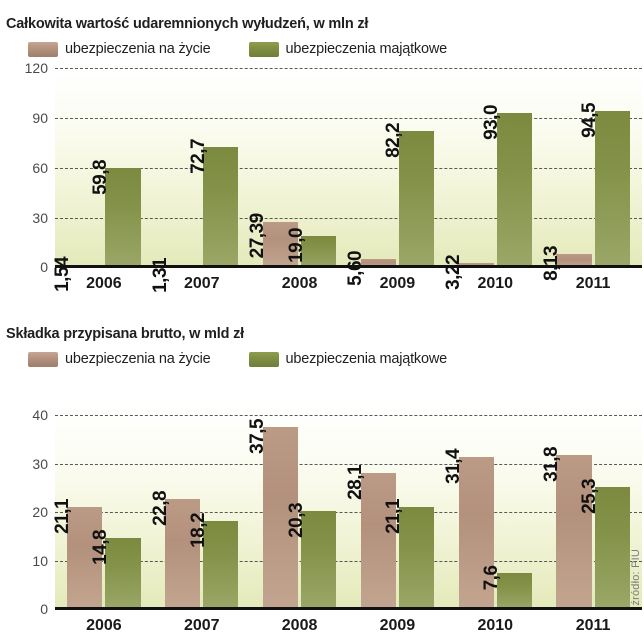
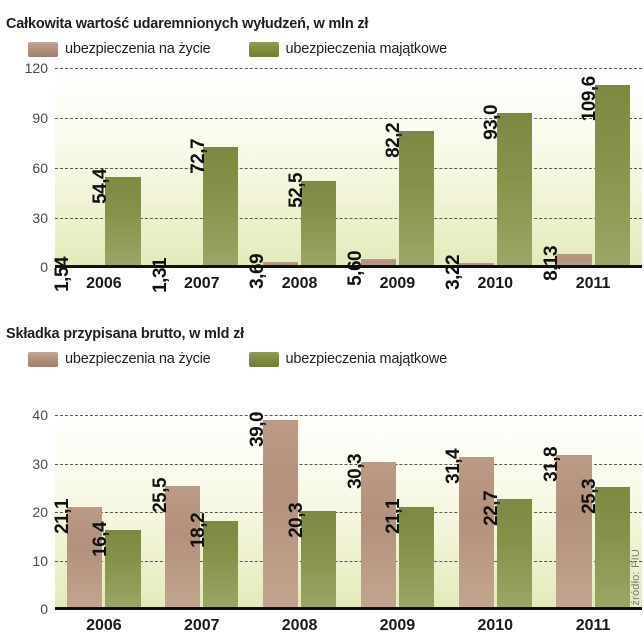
Całkowita wartość udaremnionych wyłudzeń, w mln zł/ubezpieczenia majątkowe/2006: 59,8 -> 54,4
Całkowita wartość udaremnionych wyłudzeń, w mln zł/ubezpieczenia na życie/2008: 27,39 -> 3,69
Całkowita wartość udaremnionych wyłudzeń, w mln zł/ubezpieczenia majątkowe/2008: 19,0 -> 52,5
Całkowita wartość udaremnionych wyłudzeń, w mln zł/ubezpieczenia majątkowe/2011: 94,5 -> 109,6
Składka przypisana brutto, w mld zł/ubezpieczenia majątkowe/2006: 14,8 -> 16,4
Składka przypisana brutto, w mld zł/ubezpieczenia na życie/2007: 22,8 -> 25,5
Składka przypisana brutto, w mld zł/ubezpieczenia na życie/2008: 37,5 -> 39,0
Składka przypisana brutto, w mld zł/ubezpieczenia na życie/2009: 28,1 -> 30,3
Składka przypisana brutto, w mld zł/ubezpieczenia majątkowe/2010: 7,6 -> 22,7
